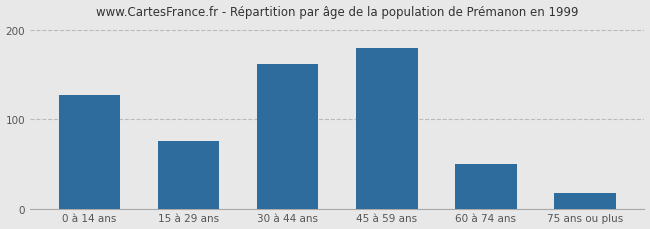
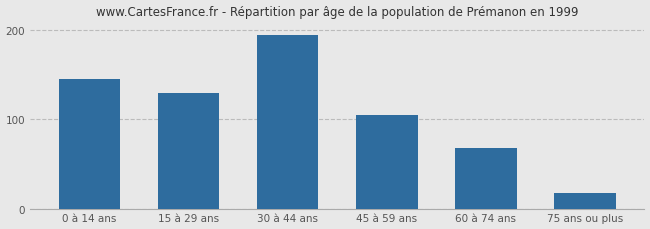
0 à 14 ans: 128 -> 145
15 à 29 ans: 76 -> 130
30 à 44 ans: 162 -> 195
45 à 59 ans: 180 -> 105
60 à 74 ans: 50 -> 68
